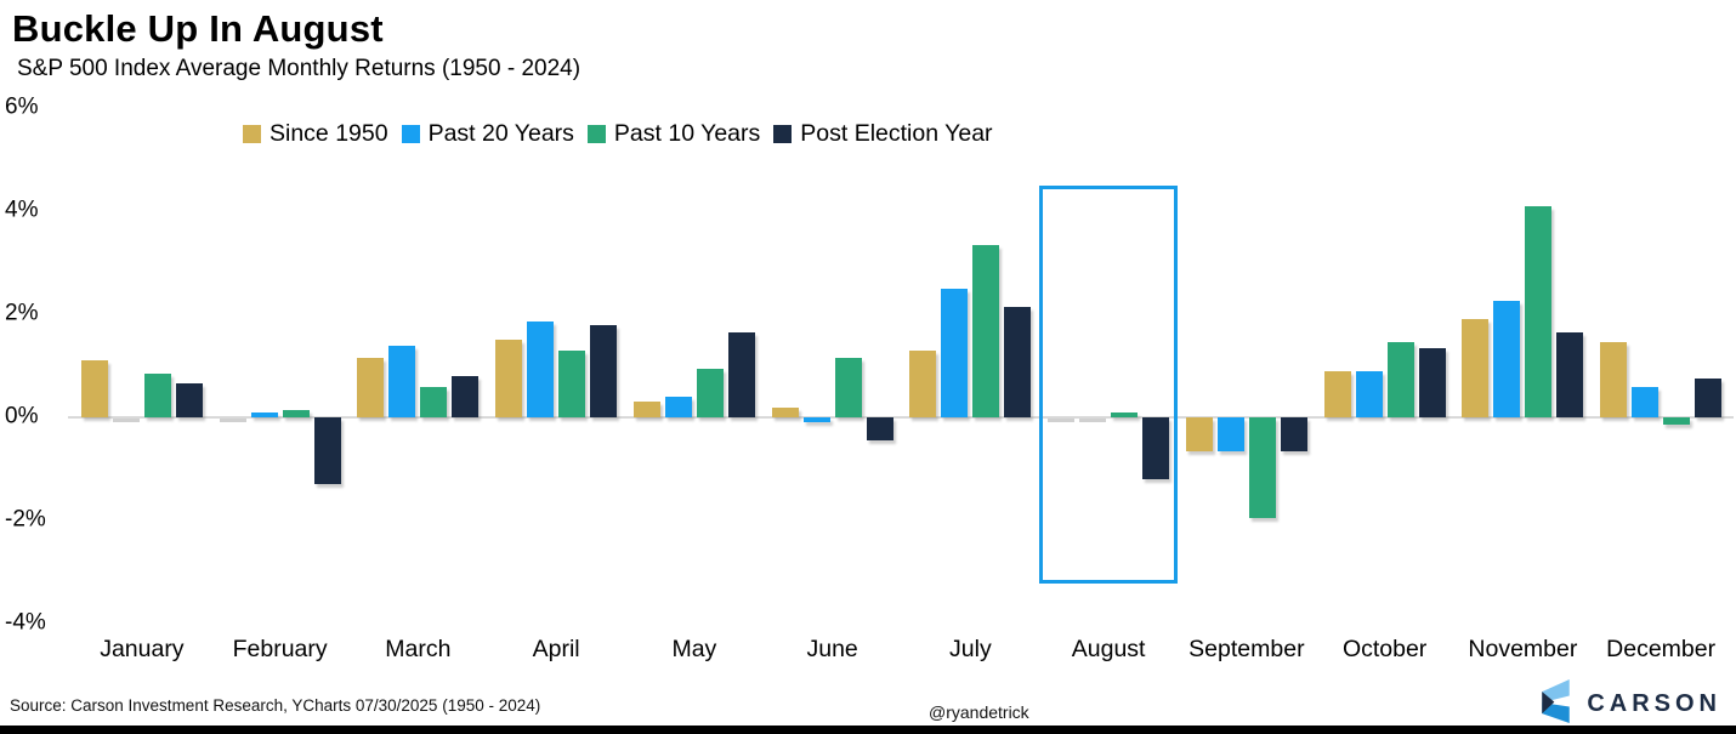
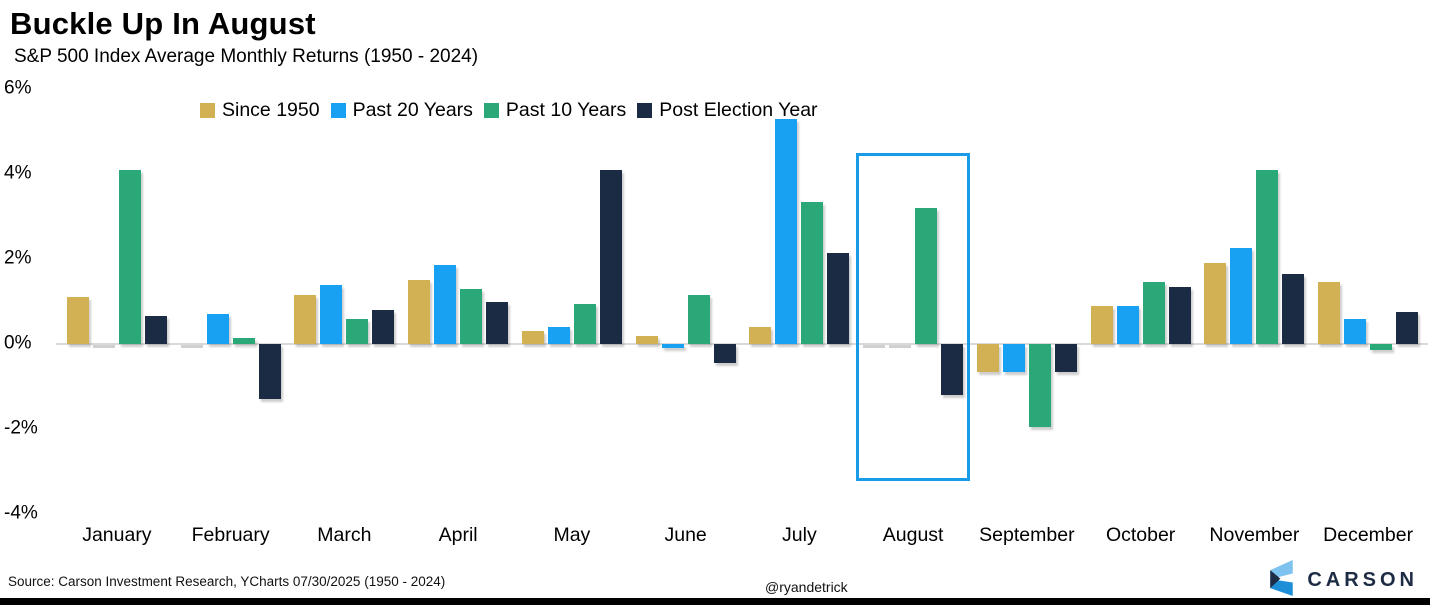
Past 10 Years/January: 0.8% -> 4.1%
Past 20 Years/February: 0.1% -> 0.7%
Post Election Year/April: 1.8% -> 1.0%
Post Election Year/May: 1.6% -> 4.1%
Since 1950/July: 1.3% -> 0.4%
Past 20 Years/July: 2.5% -> 5.3%
Past 10 Years/August: 0.1% -> 3.2%
